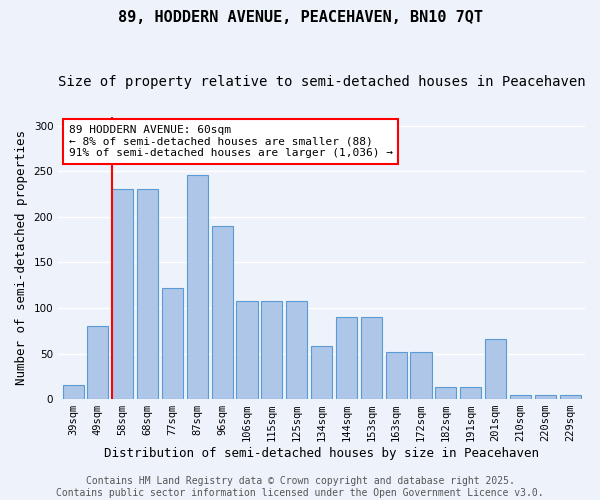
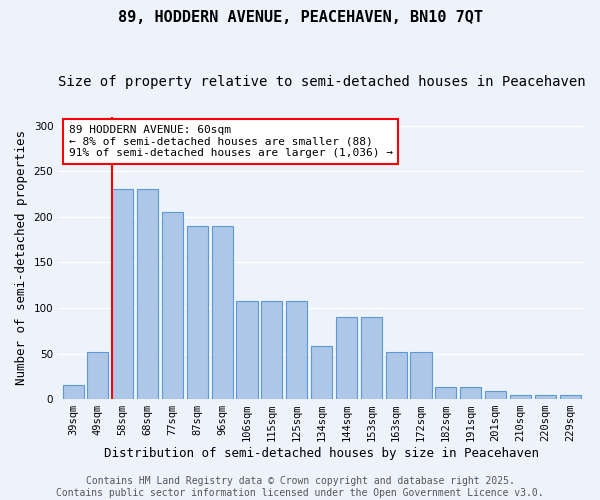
49sqm: 80 -> 52
77sqm: 122 -> 205
87sqm: 246 -> 190
201sqm: 66 -> 9
